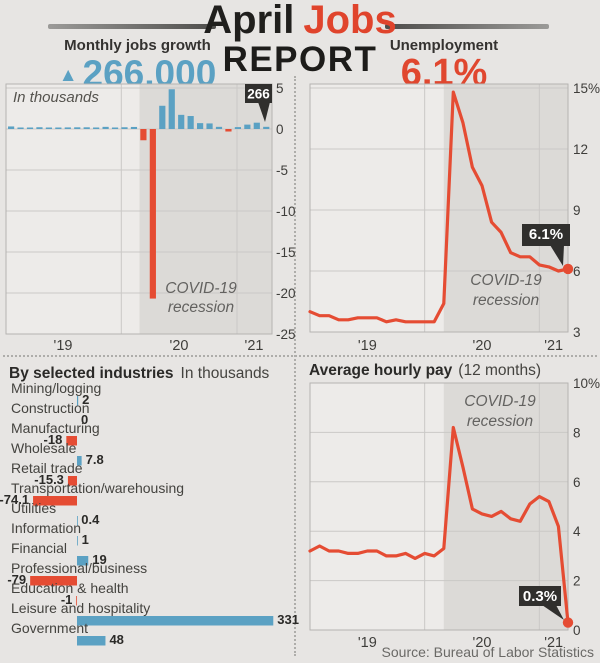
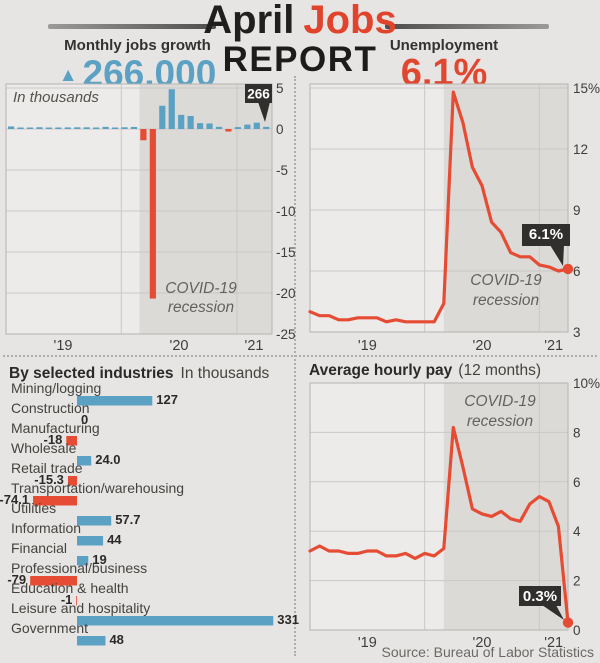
By selected industries/Mining/logging: 2 -> 127
By selected industries/Wholesale: 7.8 -> 24.0
By selected industries/Utilities: 0.4 -> 57.7
By selected industries/Information: 1 -> 44
